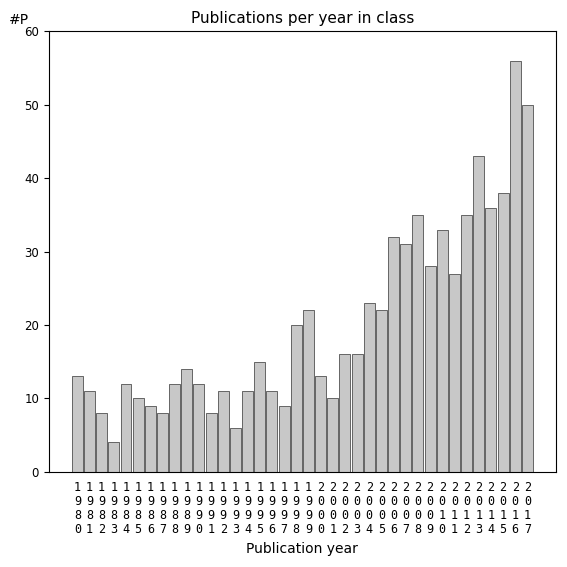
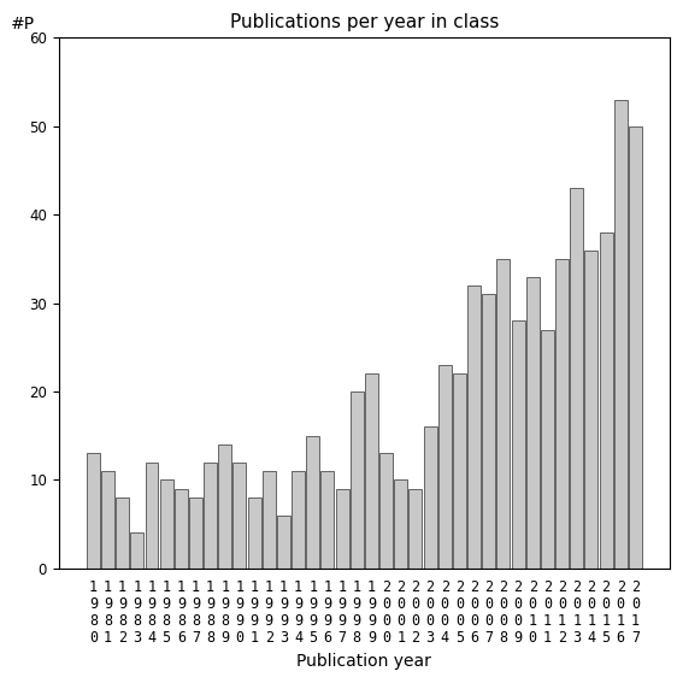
2 0 0 2: 16 -> 9
2 0 1 6: 56 -> 53
